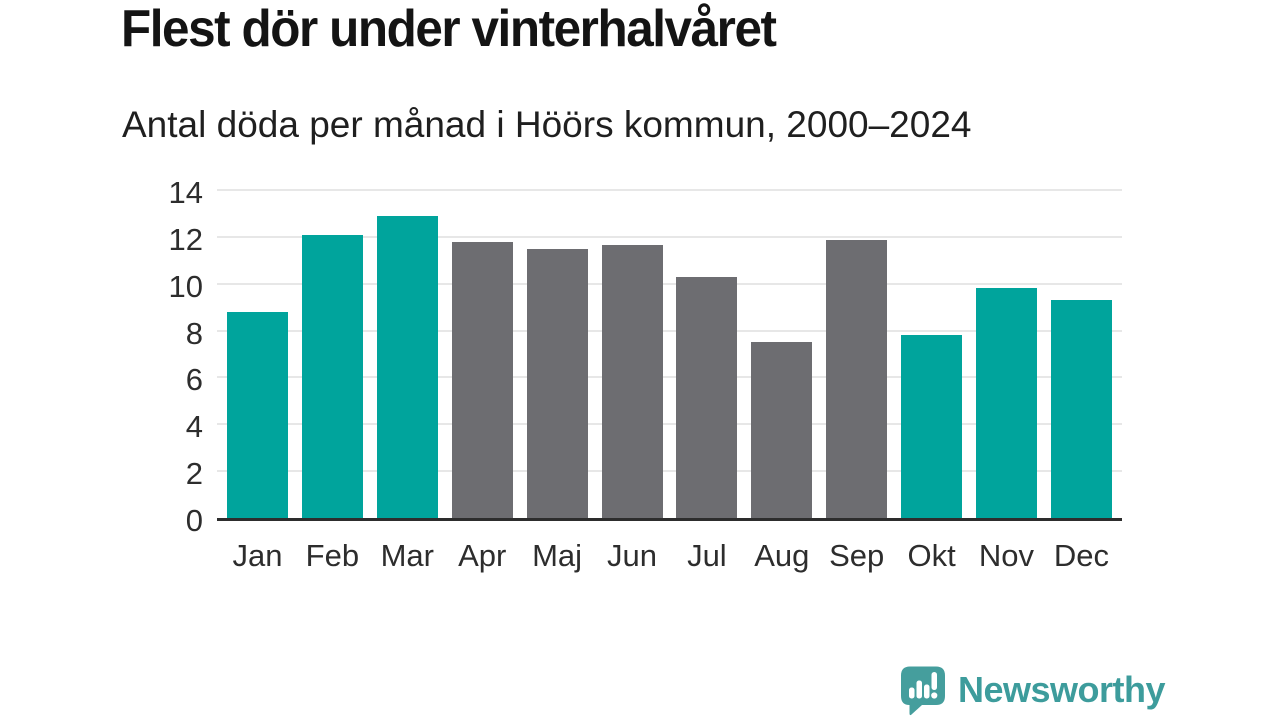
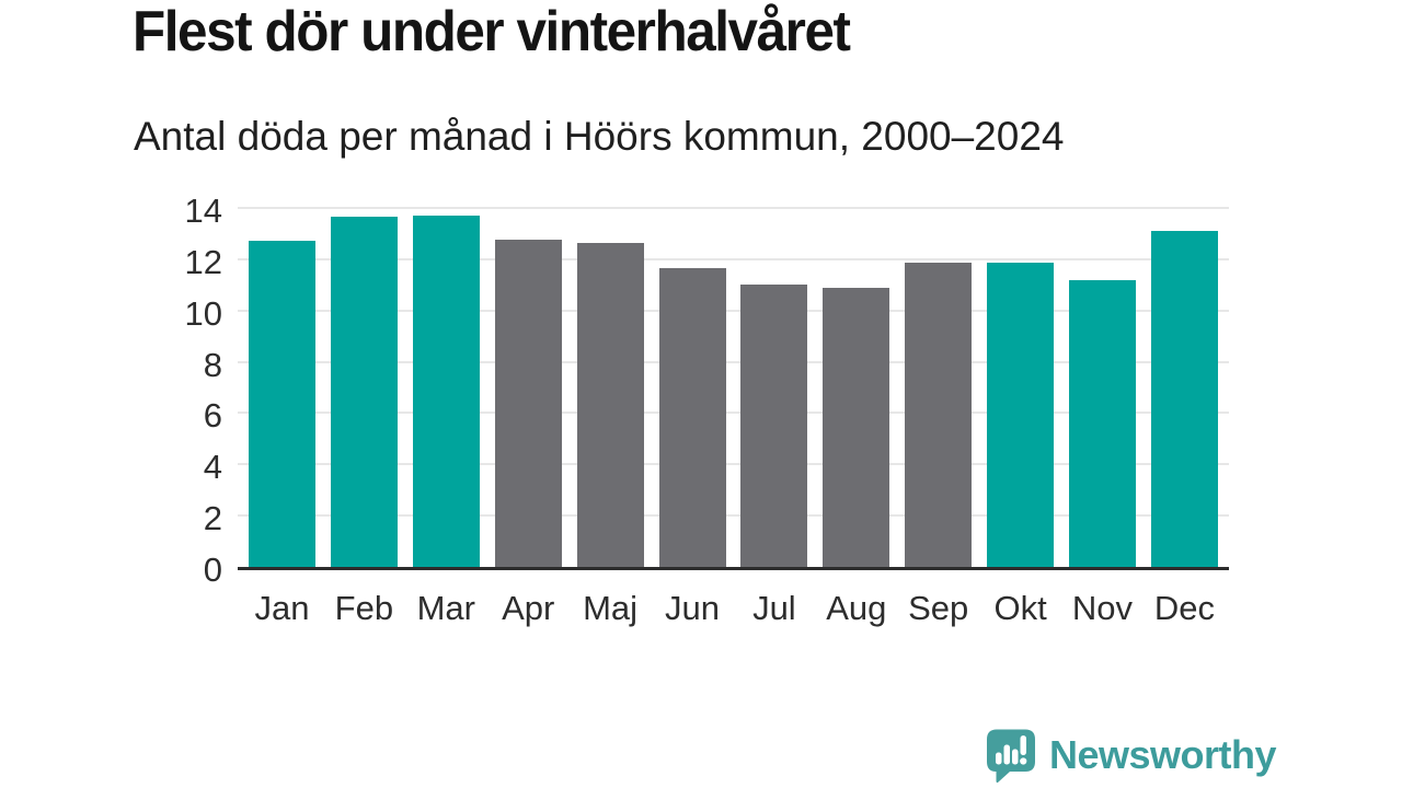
Jan: 8.8 -> 12.7
Feb: 12.1 -> 13.7
Mar: 12.9 -> 13.7
Apr: 11.8 -> 12.8
Maj: 11.5 -> 12.7
Jul: 10.3 -> 11.0
Aug: 7.5 -> 10.9
Okt: 7.8 -> 11.8
Nov: 9.8 -> 11.2
Dec: 9.3 -> 13.1
